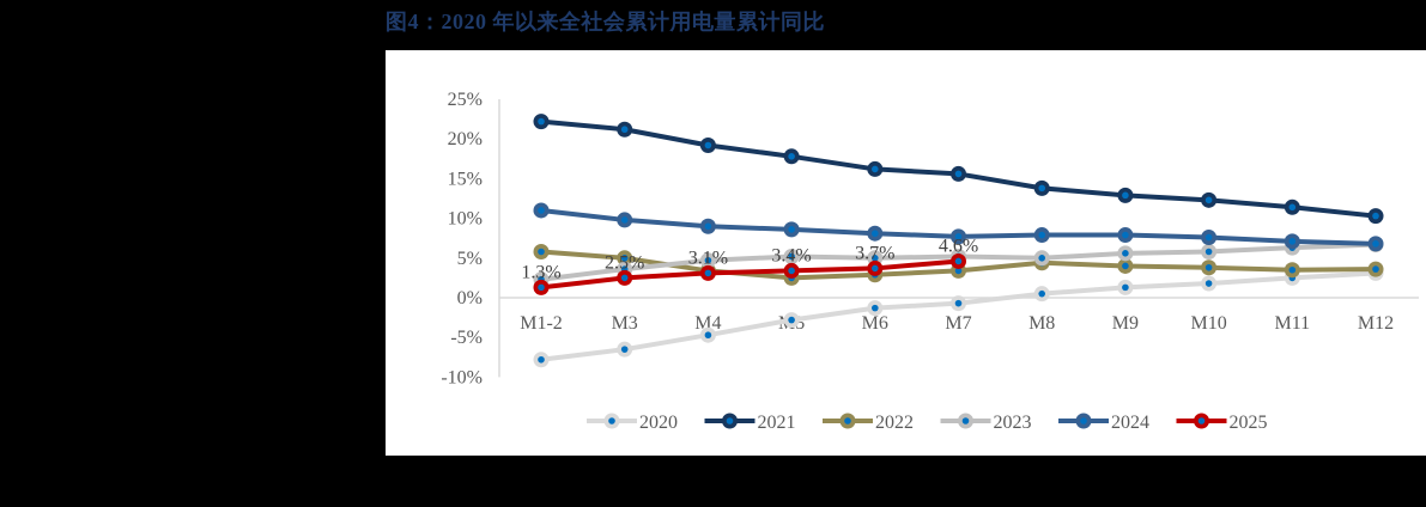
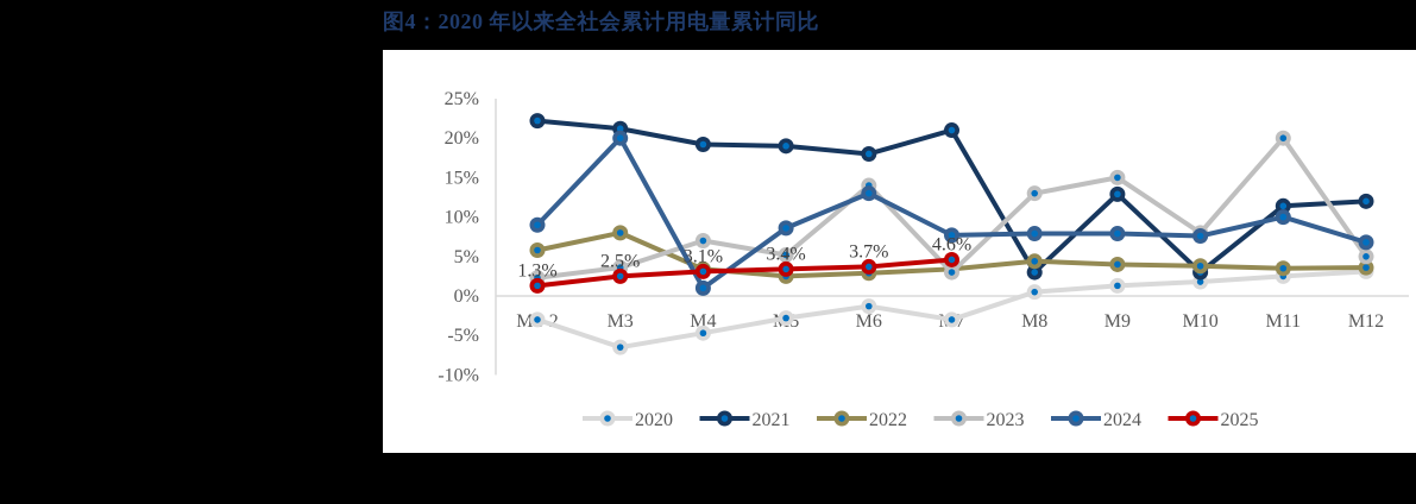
2020/M1-2: -8% -> -3%
2024/M1-2: 11% -> 9%
2022/M3: 5% -> 8%
2024/M3: 10% -> 20%
2023/M4: 5% -> 7%
2024/M4: 9% -> 1%
2021/M5: 18% -> 19%
2021/M6: 16% -> 18%
2023/M6: 5% -> 14%
2024/M6: 8% -> 13%
2020/M7: -1% -> -3%
2021/M7: 16% -> 21%
2023/M7: 5% -> 3%
2021/M8: 14% -> 3%
2023/M8: 5% -> 13%
2023/M9: 6% -> 15%
2021/M10: 12% -> 3%
2023/M10: 6% -> 8%
2023/M11: 6% -> 20%
2024/M11: 7% -> 10%
2021/M12: 10% -> 12%
2023/M12: 7% -> 5%
